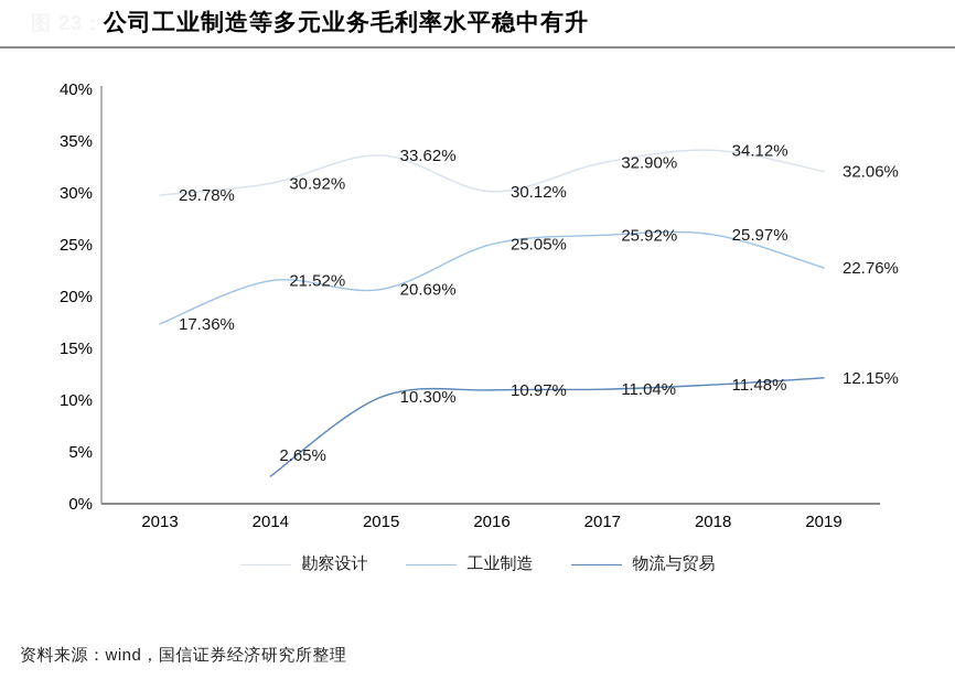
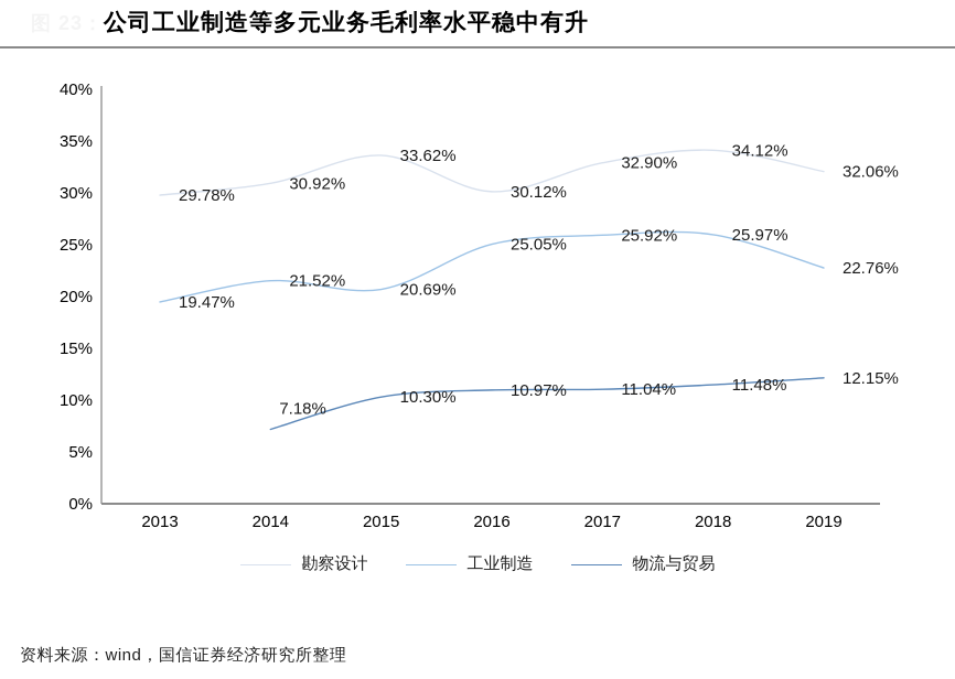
工业制造/2013: 17.36% -> 19.47%
物流与贸易/2014: 2.65% -> 7.18%
